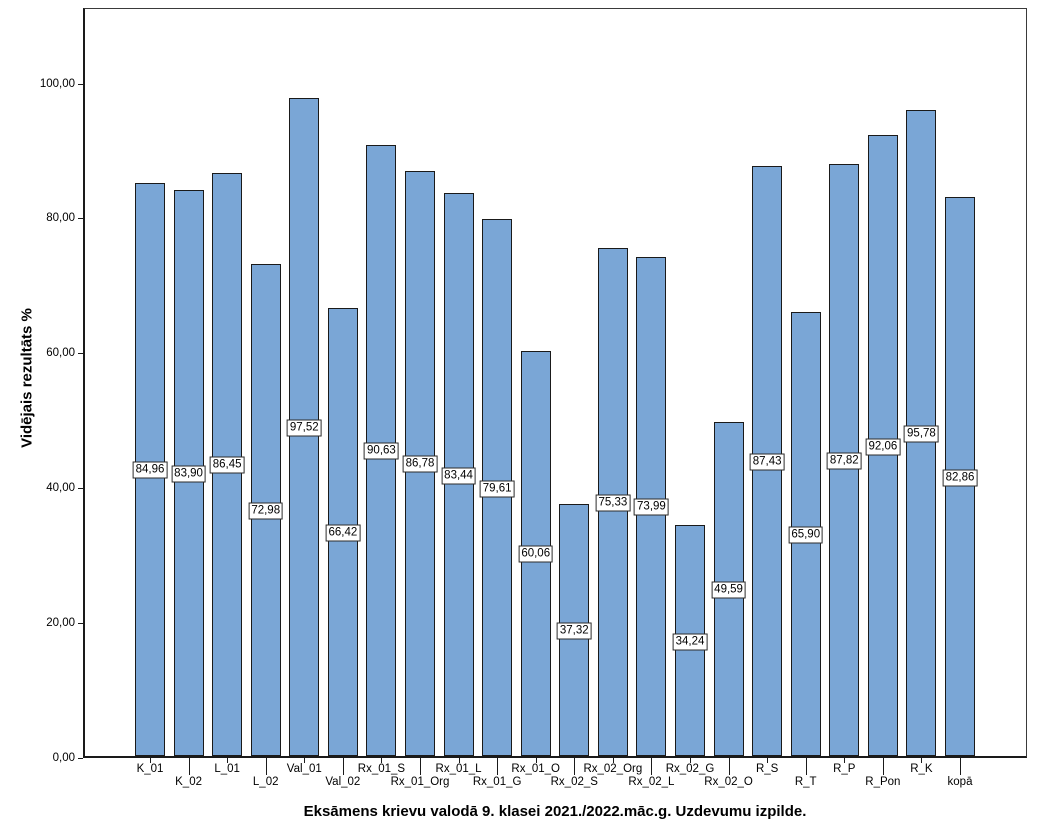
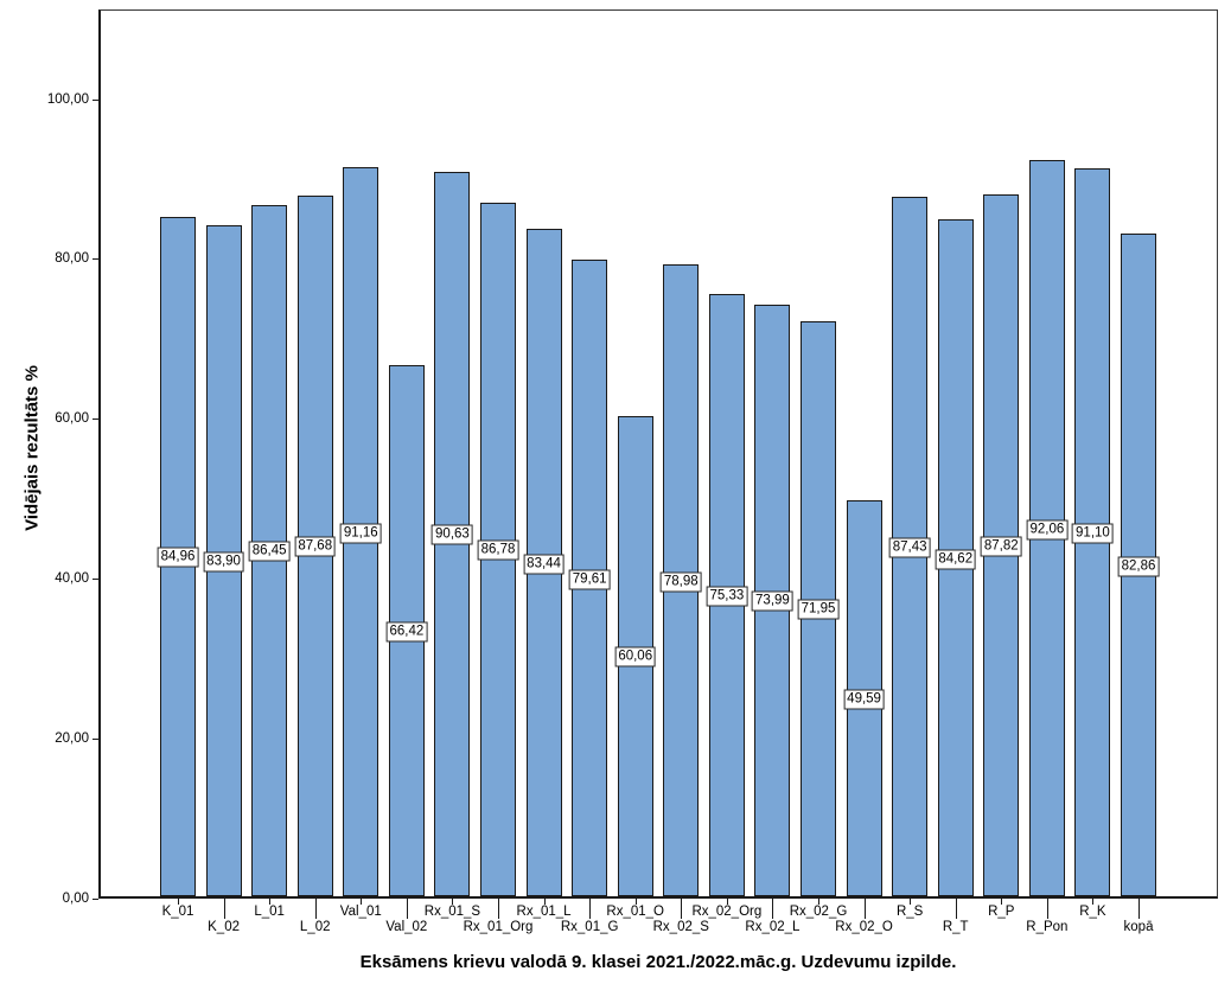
L_02: 72,98 -> 87,68
Val_01: 97,52 -> 91,16
Rx_02_S: 37,32 -> 78,98
Rx_02_G: 34,24 -> 71,95
R_T: 65,90 -> 84,62
R_K: 95,78 -> 91,10
